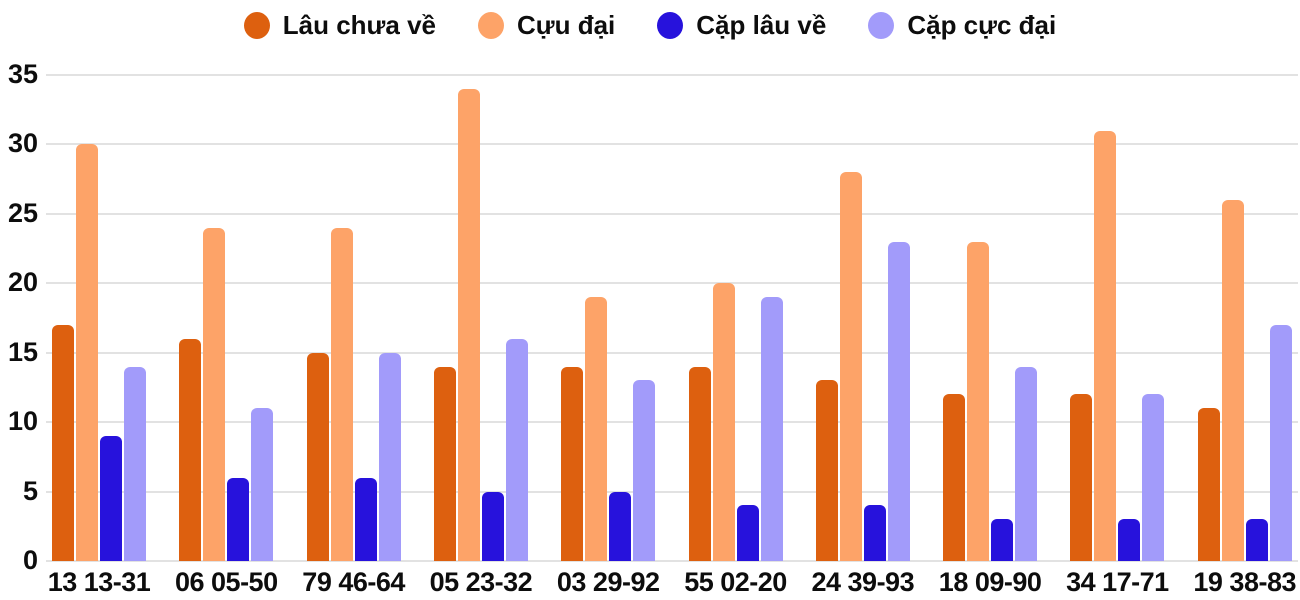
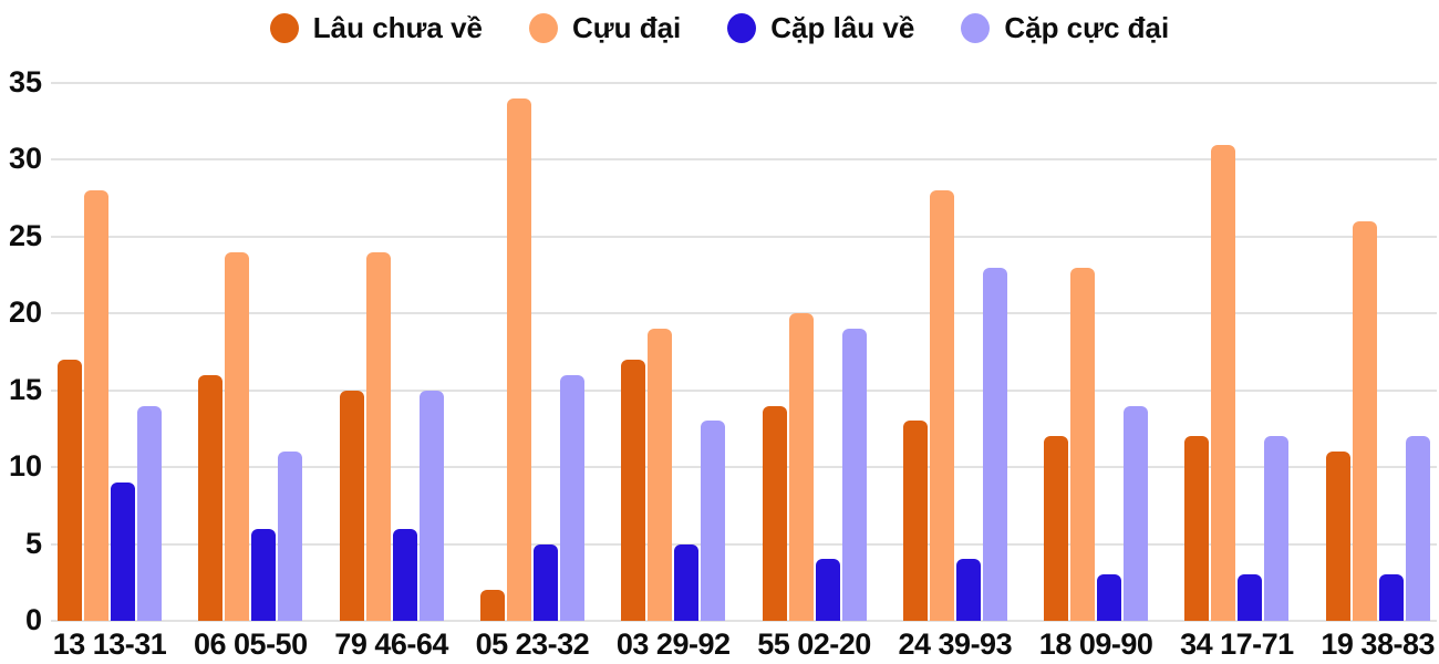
Cựu đại/13 13-31: 30 -> 28
Lâu chưa về/05 23-32: 14 -> 2
Lâu chưa về/03 29-92: 14 -> 17
Cặp cực đại/19 38-83: 17 -> 12
